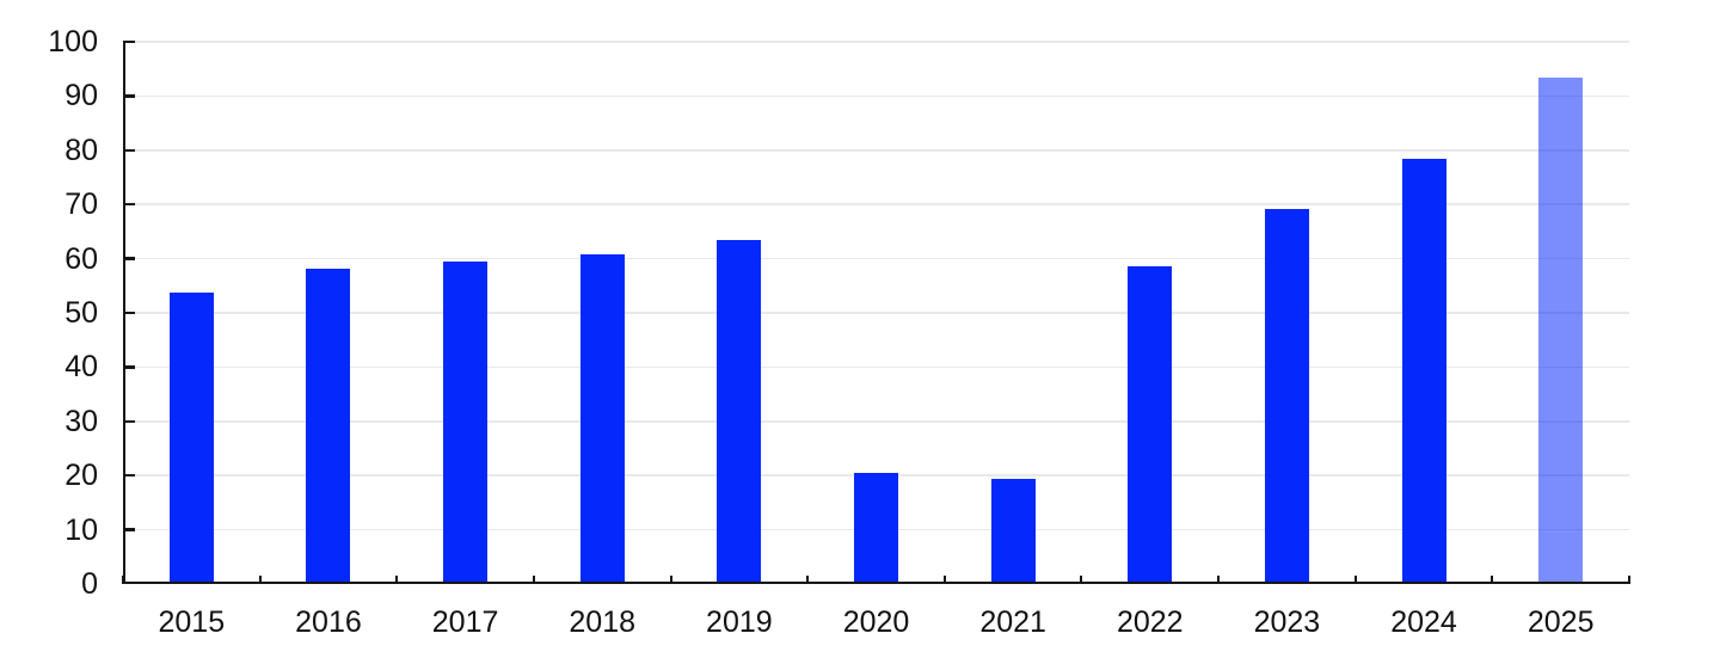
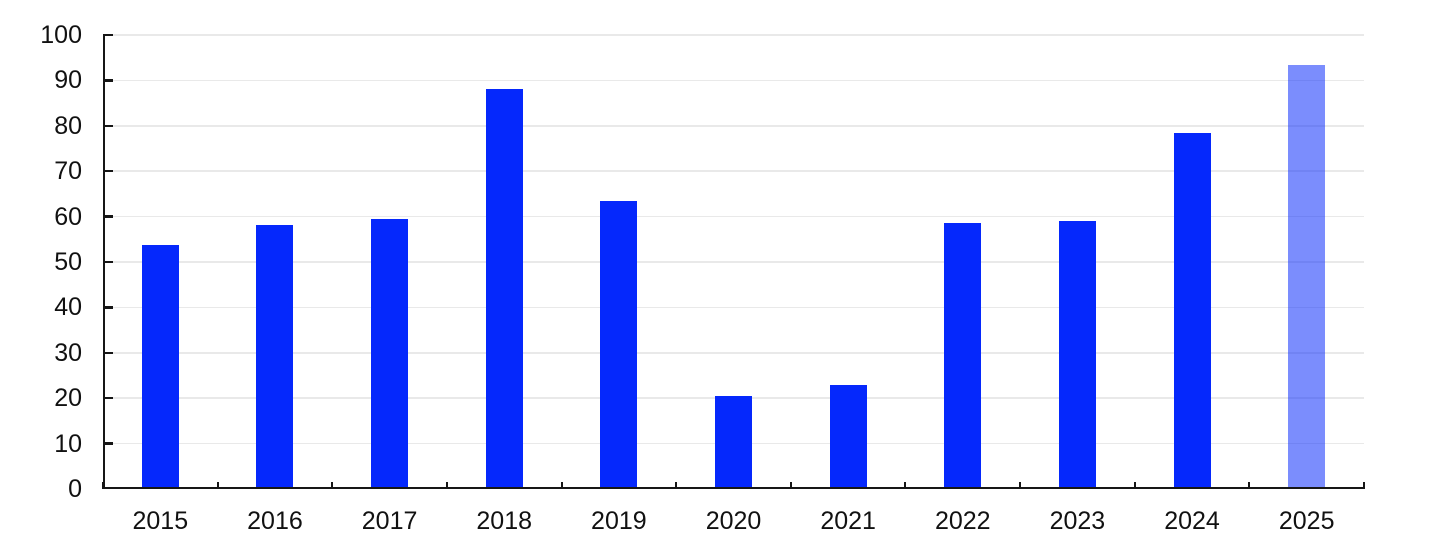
2018: 61 -> 88
2021: 19 -> 23
2023: 69 -> 59
